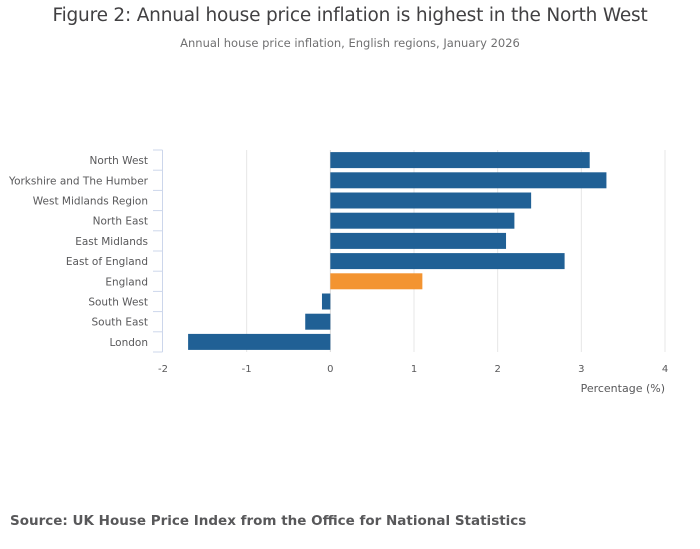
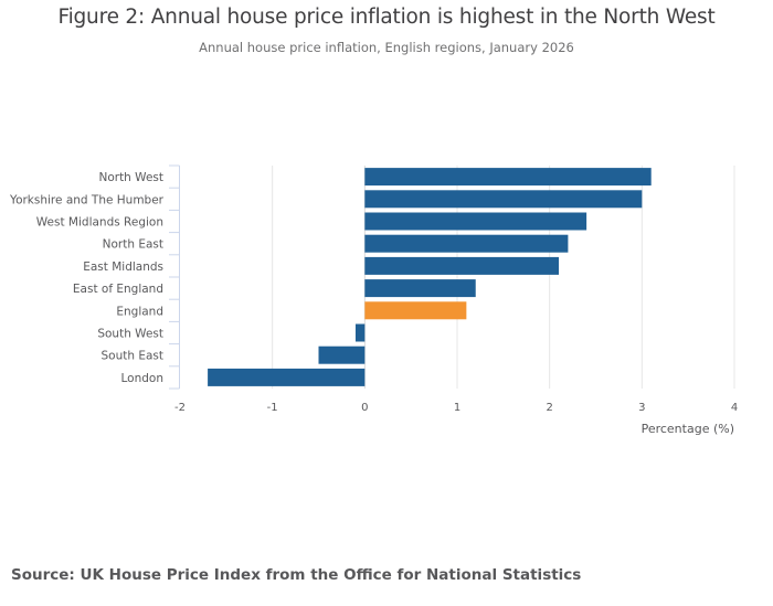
Yorkshire and The Humber: 3.3 -> 3.0
East of England: 2.8 -> 1.2
South East: -0.3 -> -0.5
